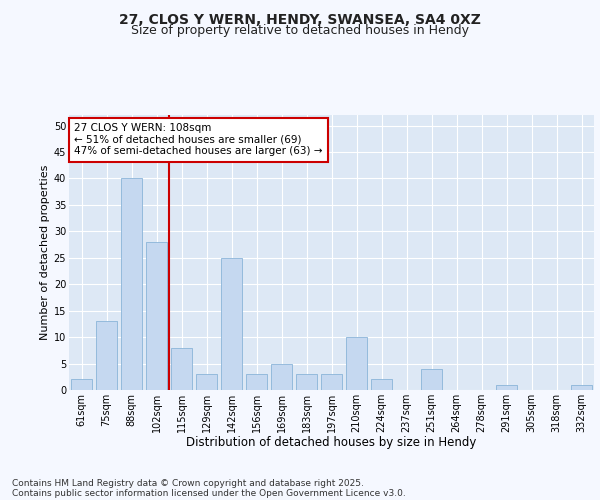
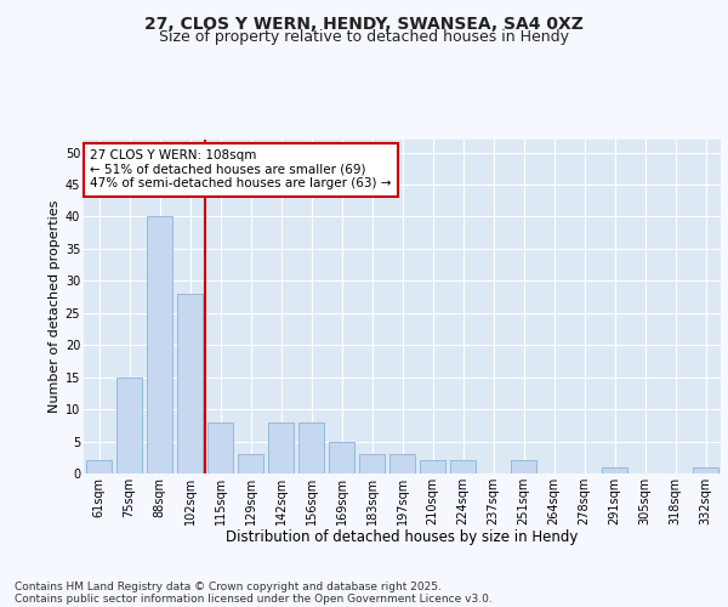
75sqm: 13 -> 15
142sqm: 25 -> 8
156sqm: 3 -> 8
210sqm: 10 -> 2
251sqm: 4 -> 2
